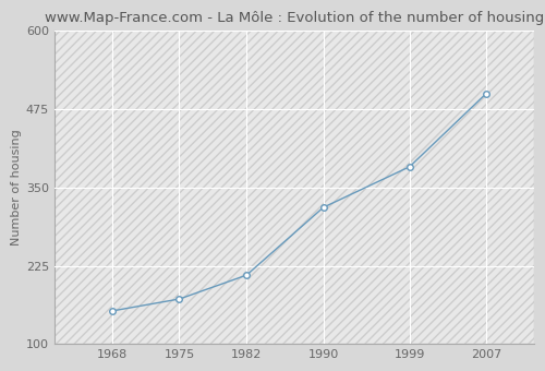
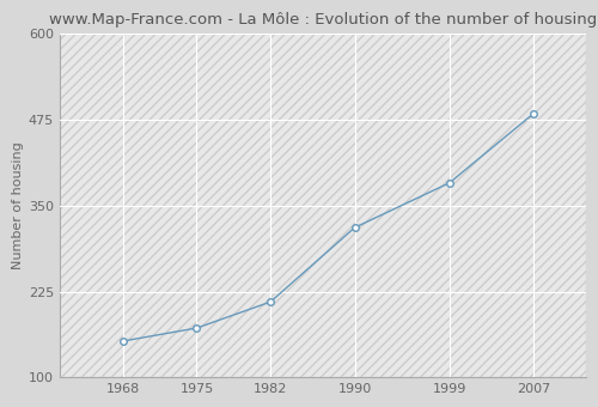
2007: 500 -> 484
